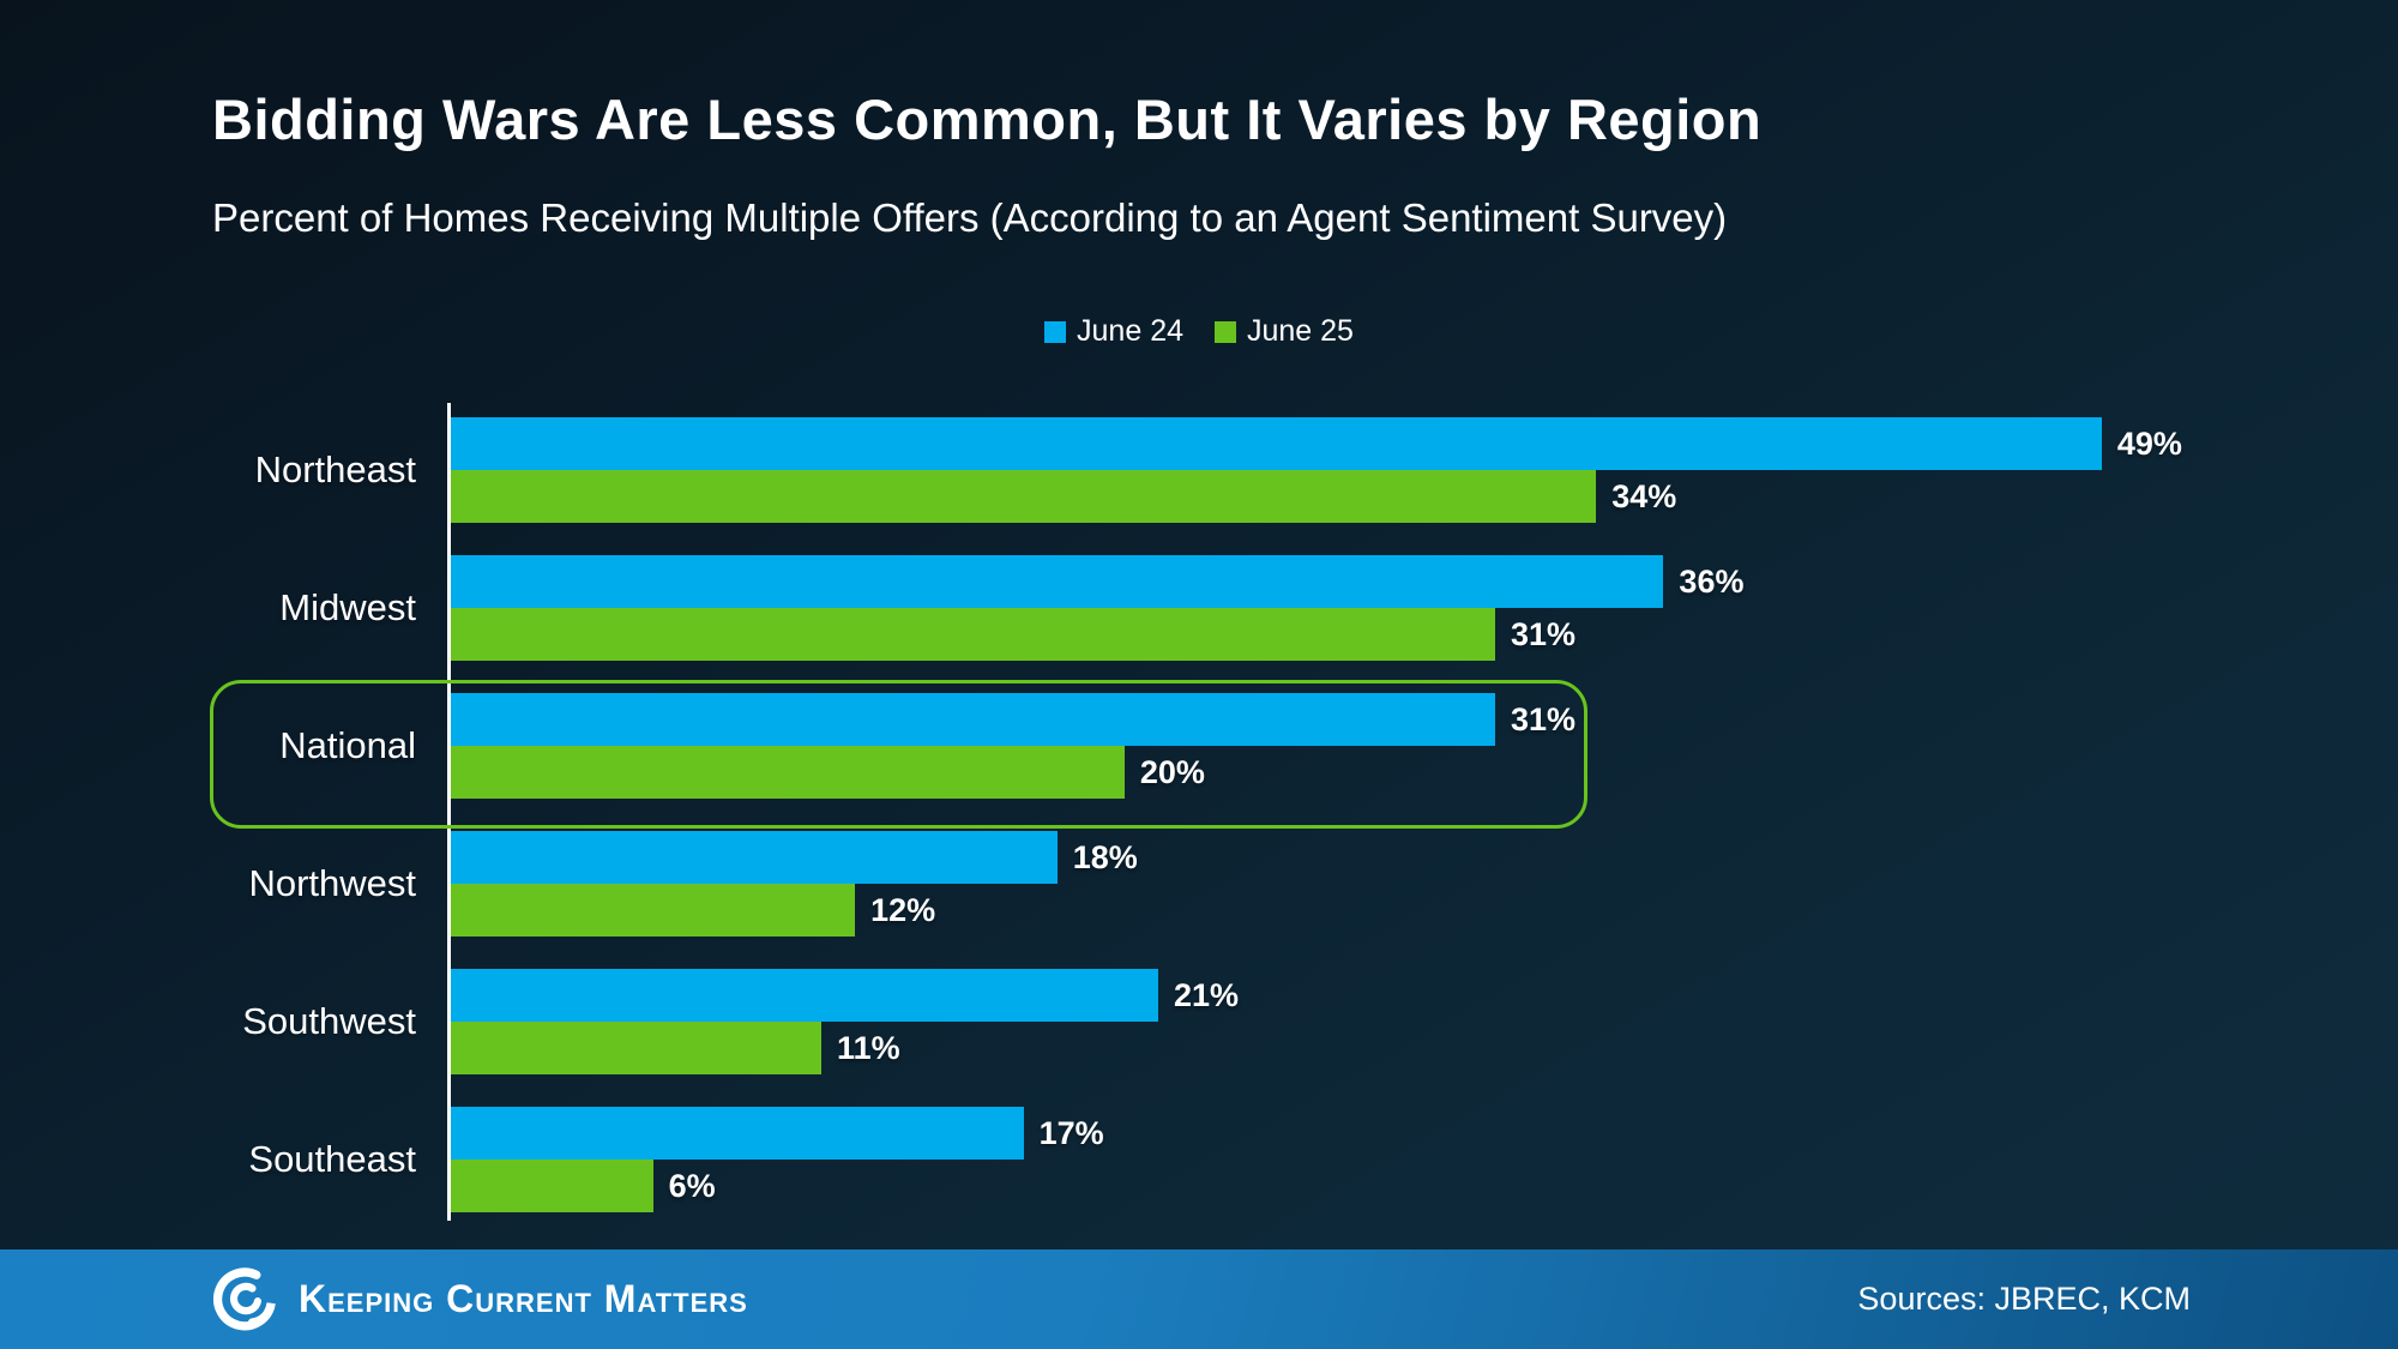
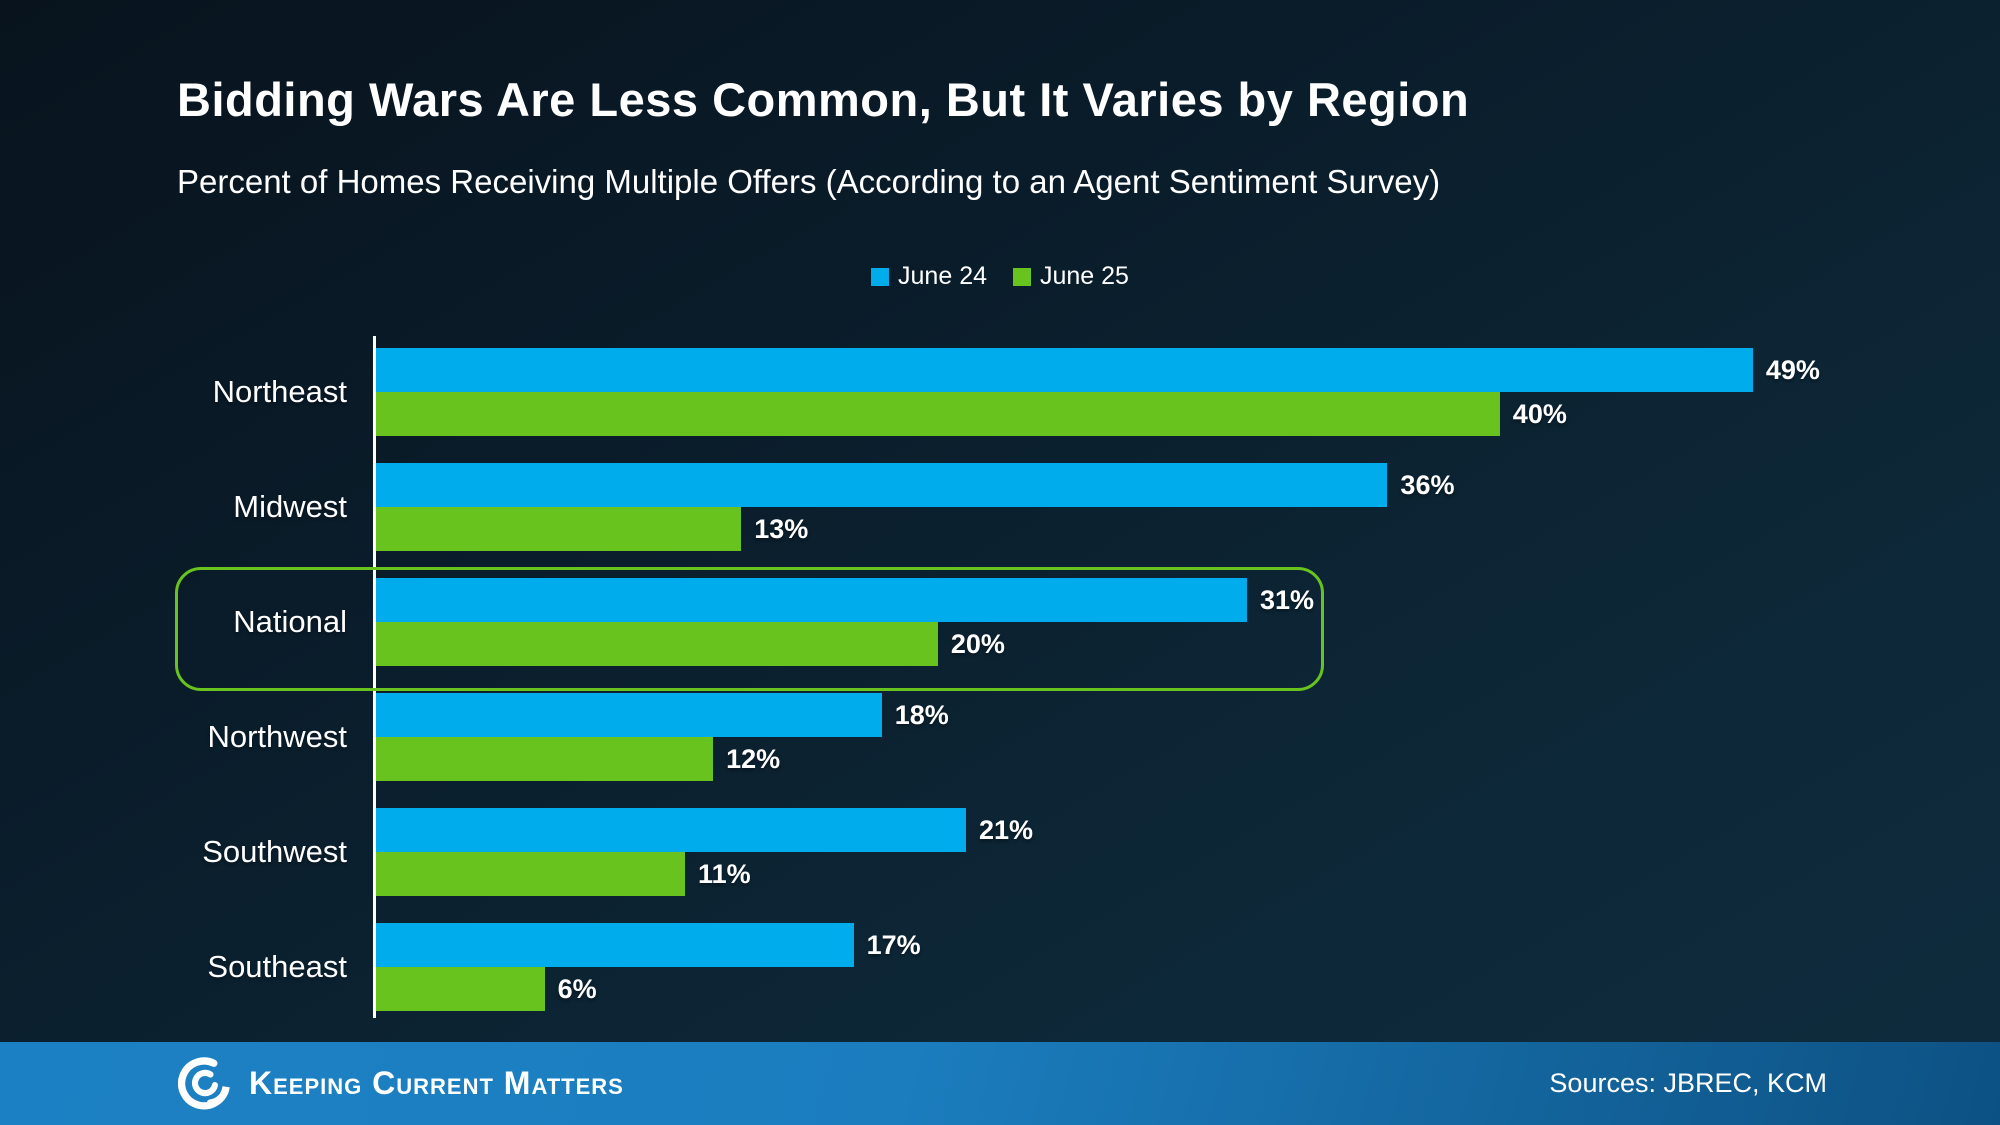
June 25/Northeast: 34% -> 40%
June 25/Midwest: 31% -> 13%
